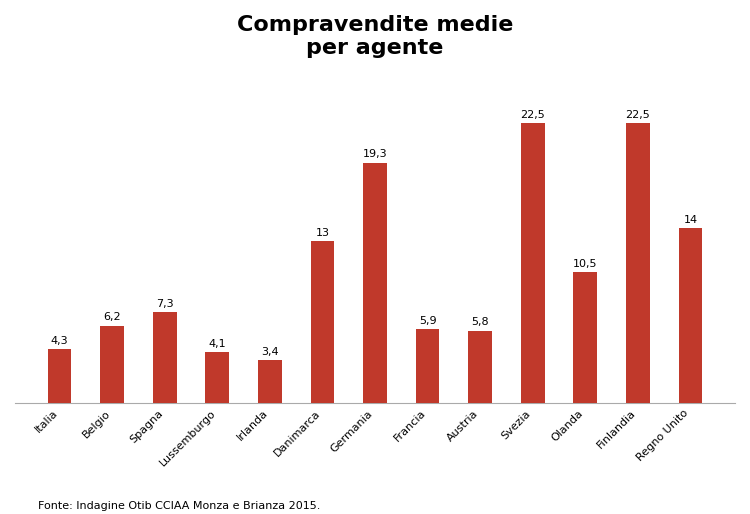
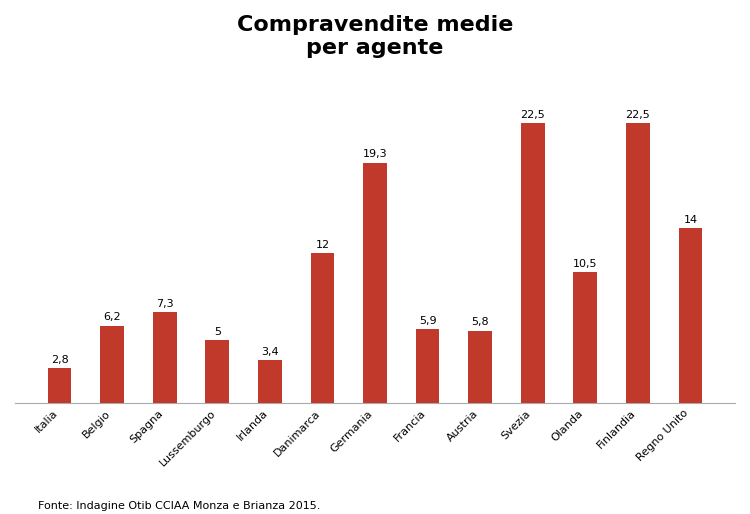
Italia: 4,3 -> 2,8
Lussemburgo: 4,1 -> 5
Danimarca: 13 -> 12
